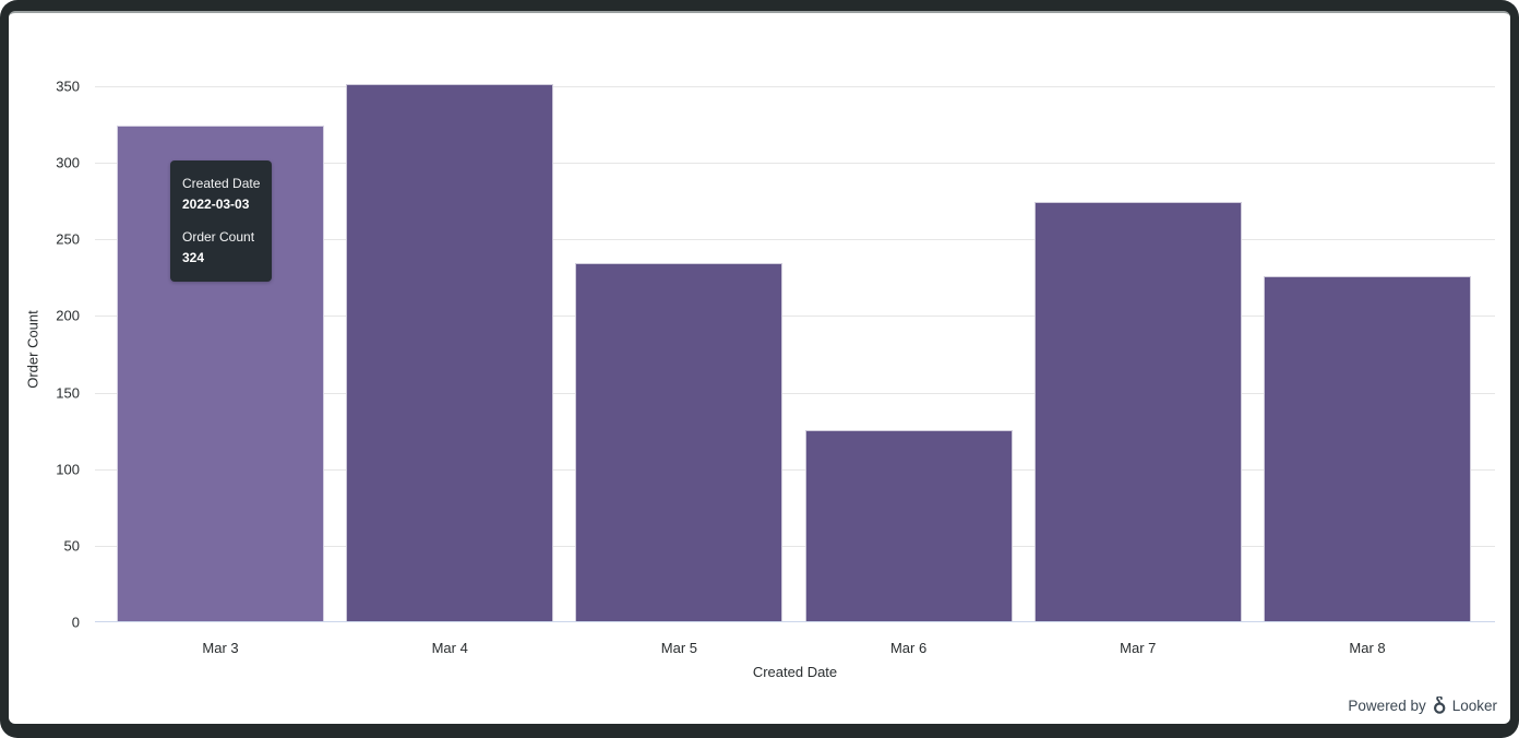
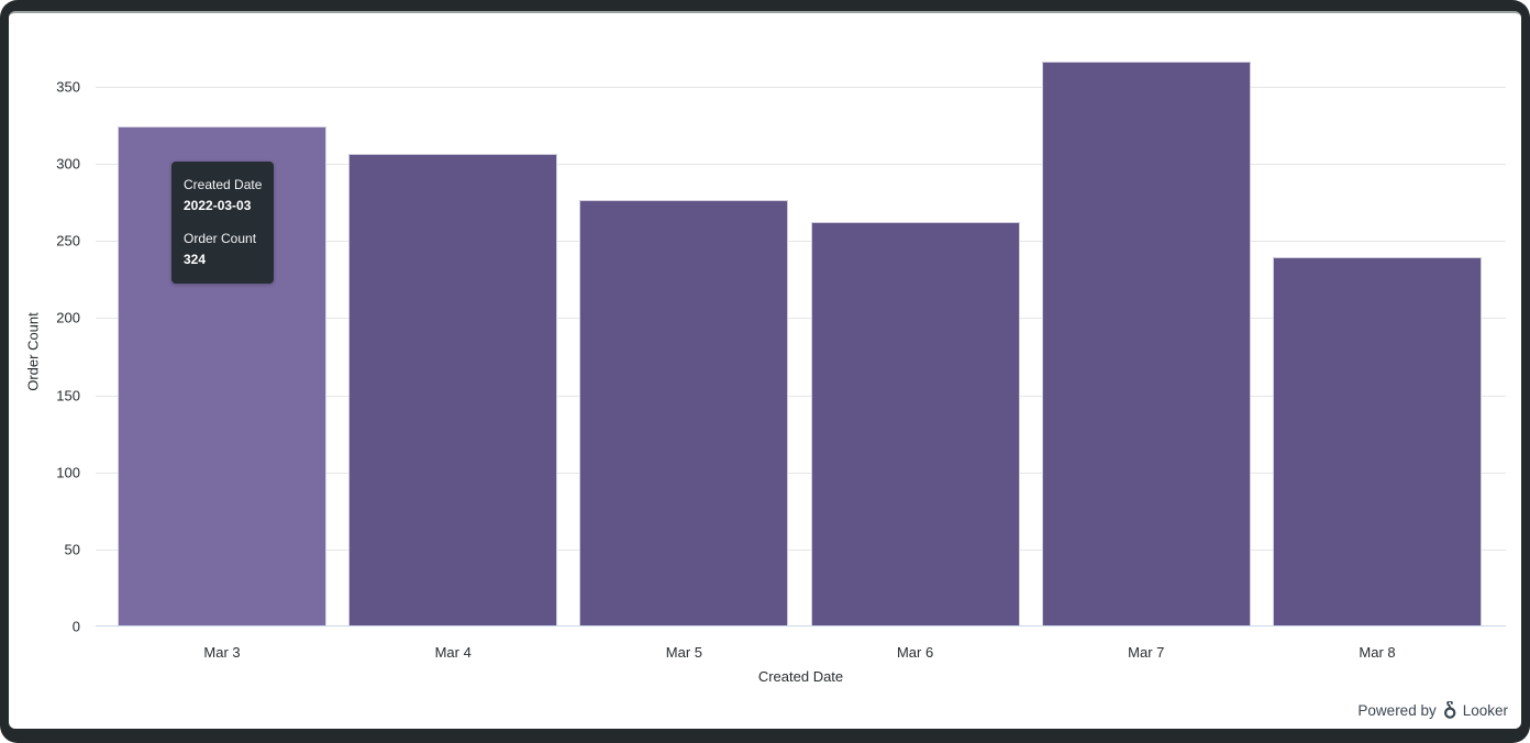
Mar 4: 351 -> 306
Mar 5: 234 -> 276
Mar 6: 125 -> 262
Mar 7: 274 -> 366
Mar 8: 225 -> 239
